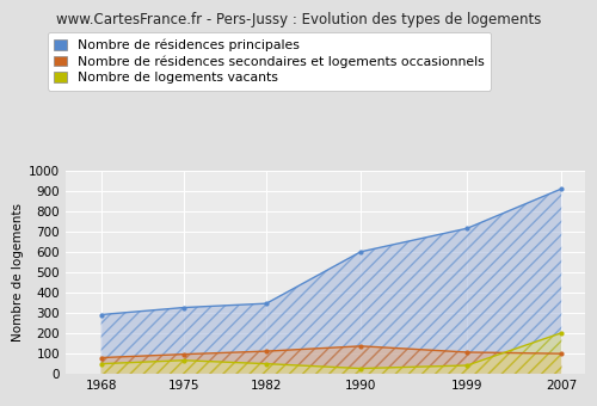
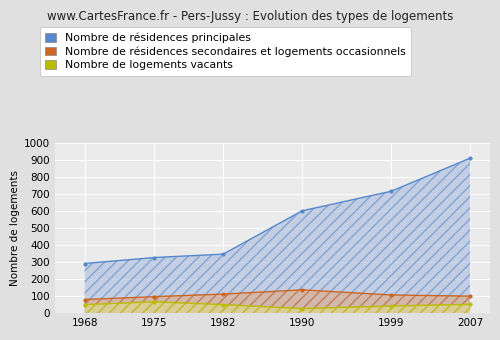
Nombre de logements vacants/2007: 200 -> 50
